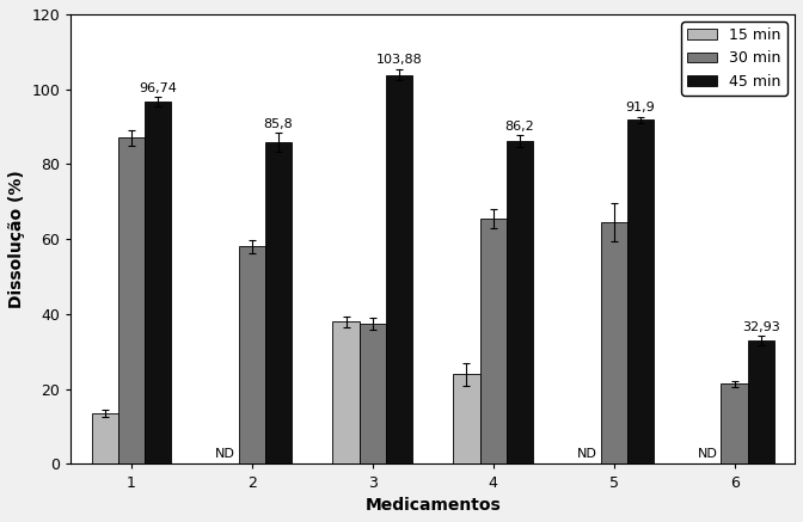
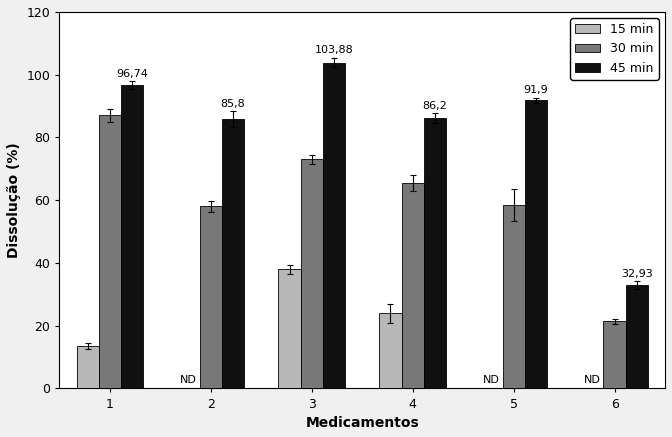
30 min/3: 37.5 -> 73.0
30 min/5: 64.5 -> 58.5
